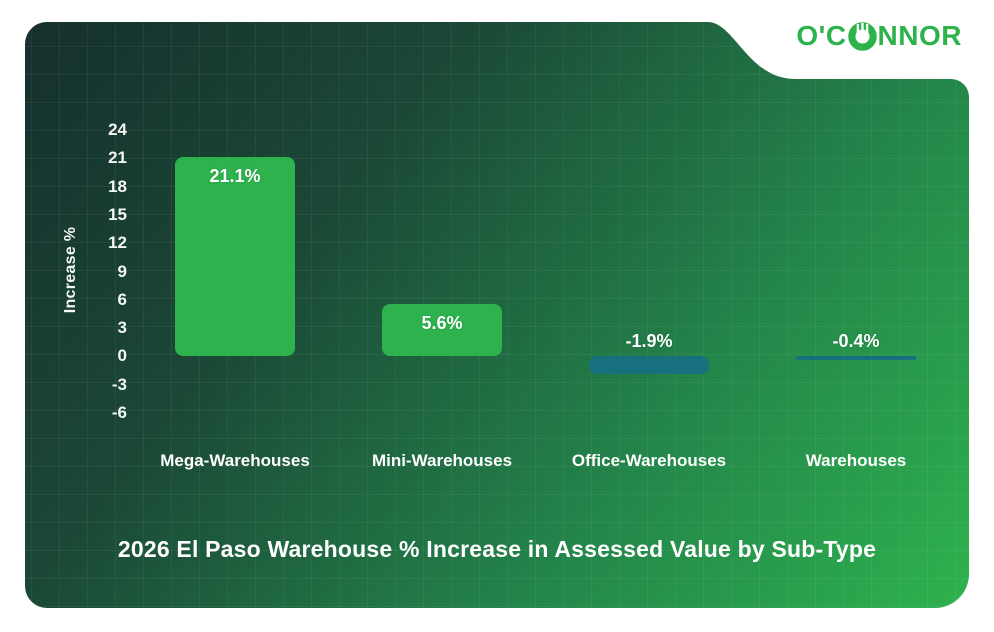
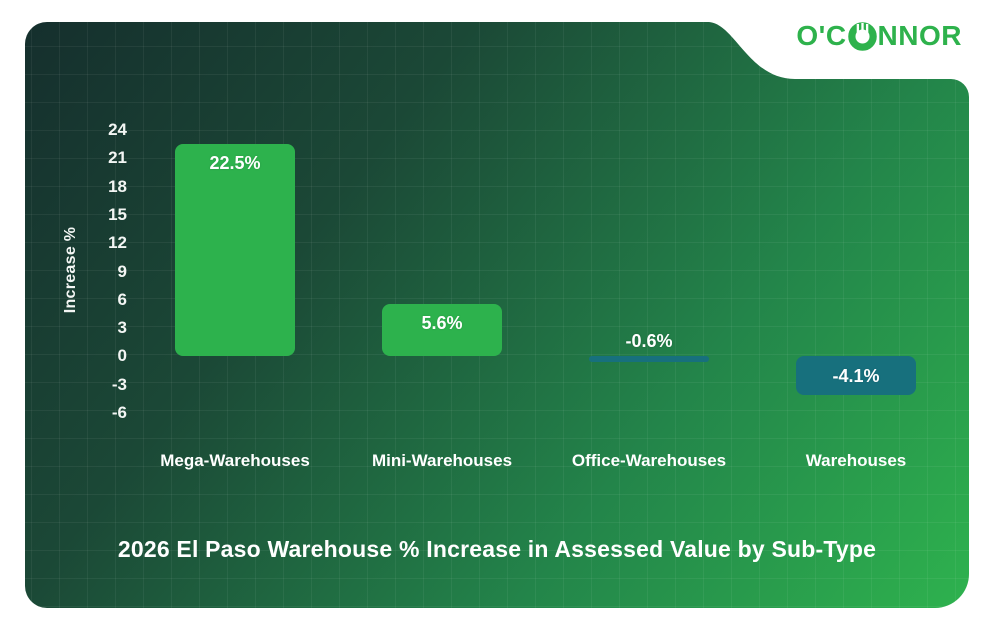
Mega-Warehouses: 21.1% -> 22.5%
Office-Warehouses: -1.9% -> -0.6%
Warehouses: -0.4% -> -4.1%
